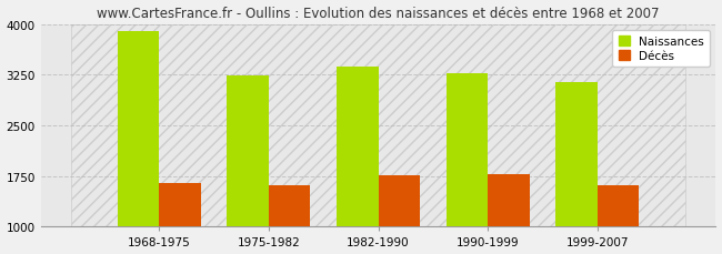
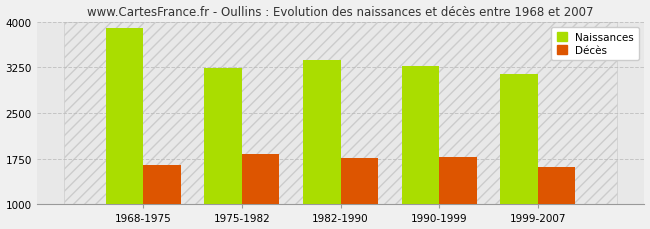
Décès/1975-1982: 1620 -> 1820
